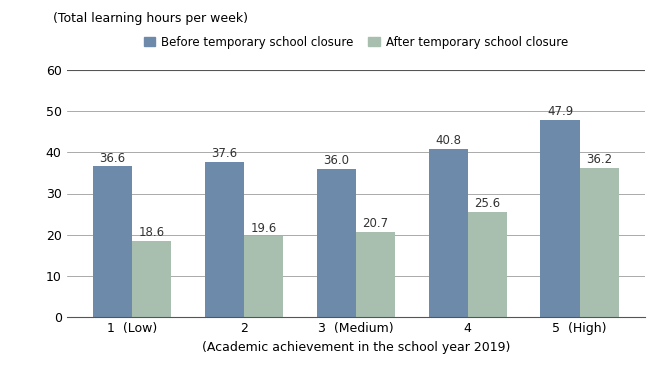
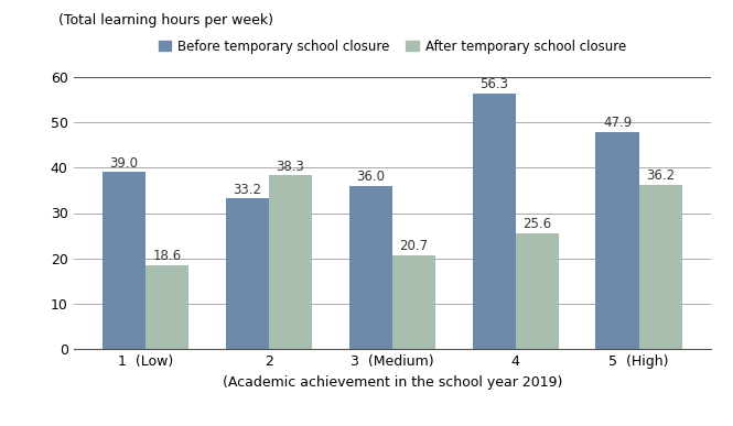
Before temporary school closure/1 (Low): 36.6 -> 39.0
Before temporary school closure/2: 37.6 -> 33.2
After temporary school closure/2: 19.6 -> 38.3
Before temporary school closure/4: 40.8 -> 56.3
